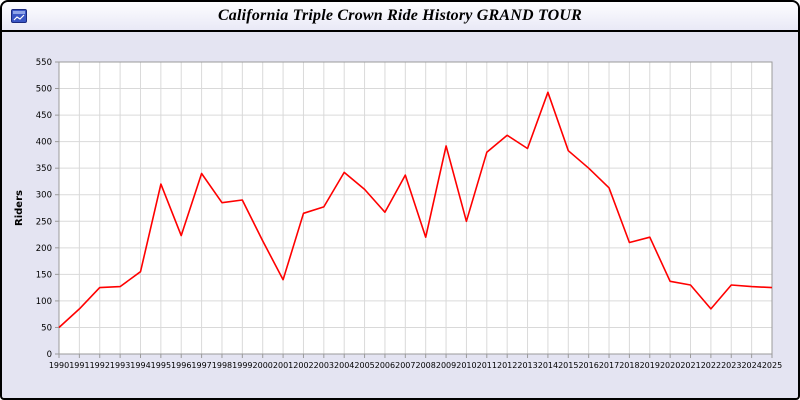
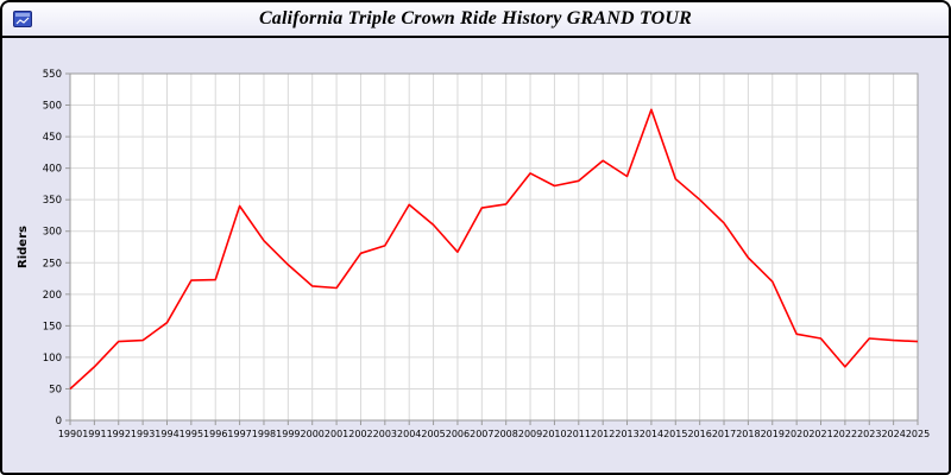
1995: 320 -> 220
1999: 290 -> 250
2001: 140 -> 210
2008: 220 -> 340
2010: 250 -> 370
2018: 210 -> 260
